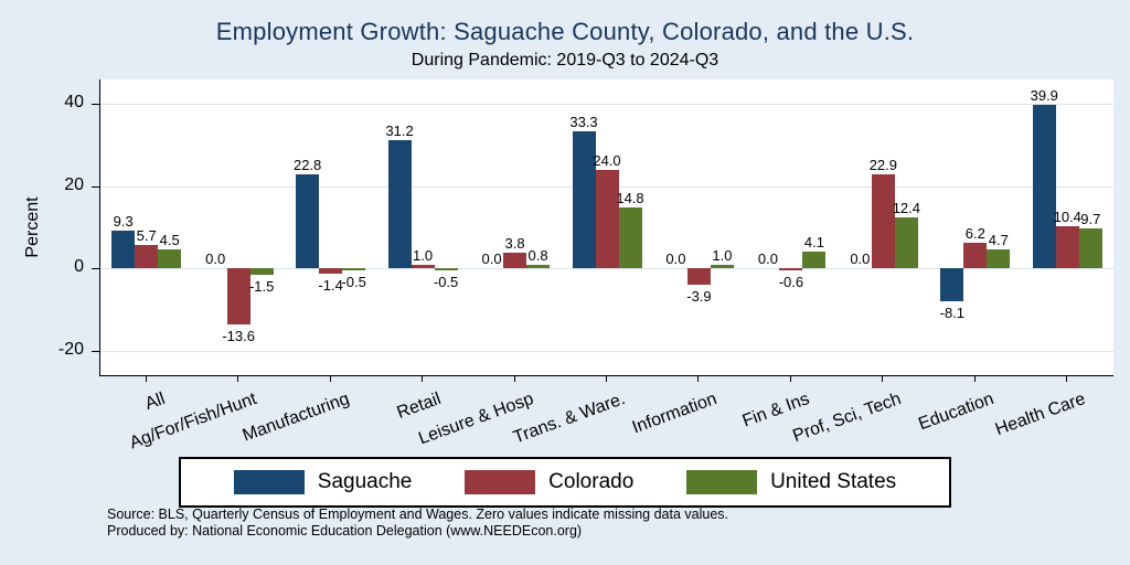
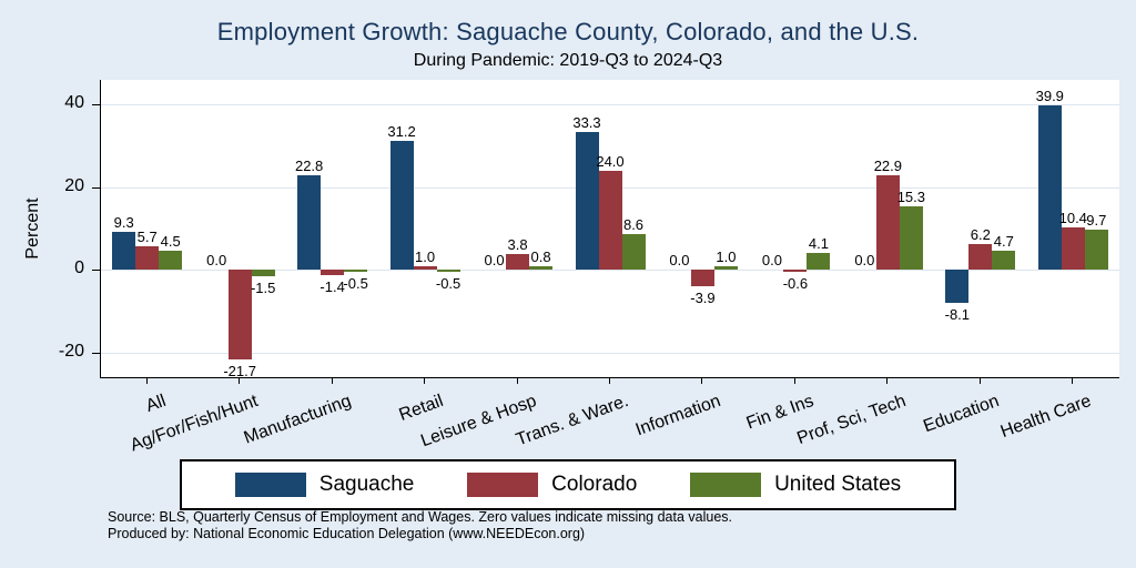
Colorado/Ag/For/Fish/Hunt: -13.6 -> -21.7
United States/Trans. & Ware.: 14.8 -> 8.6
United States/Prof, Sci, Tech: 12.4 -> 15.3
